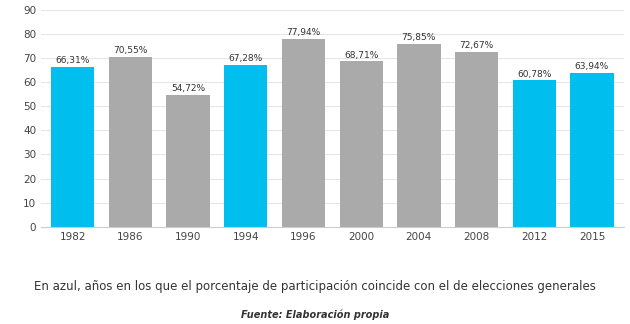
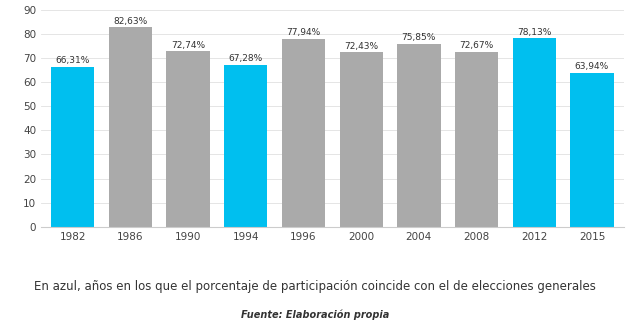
1986: 70,55% -> 82,63%
1990: 54,72% -> 72,74%
2000: 68,71% -> 72,43%
2012: 60,78% -> 78,13%
